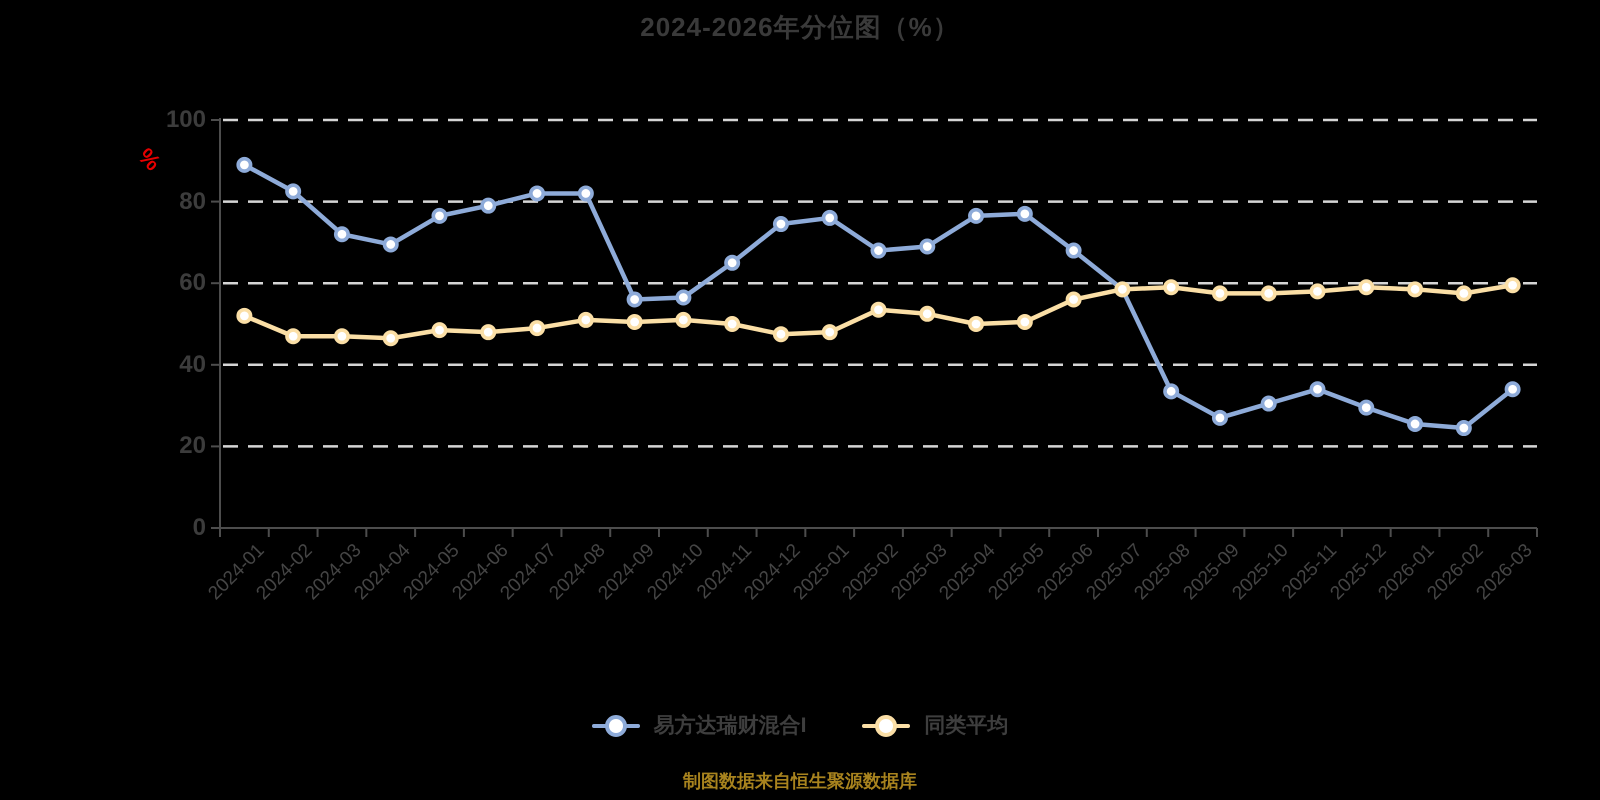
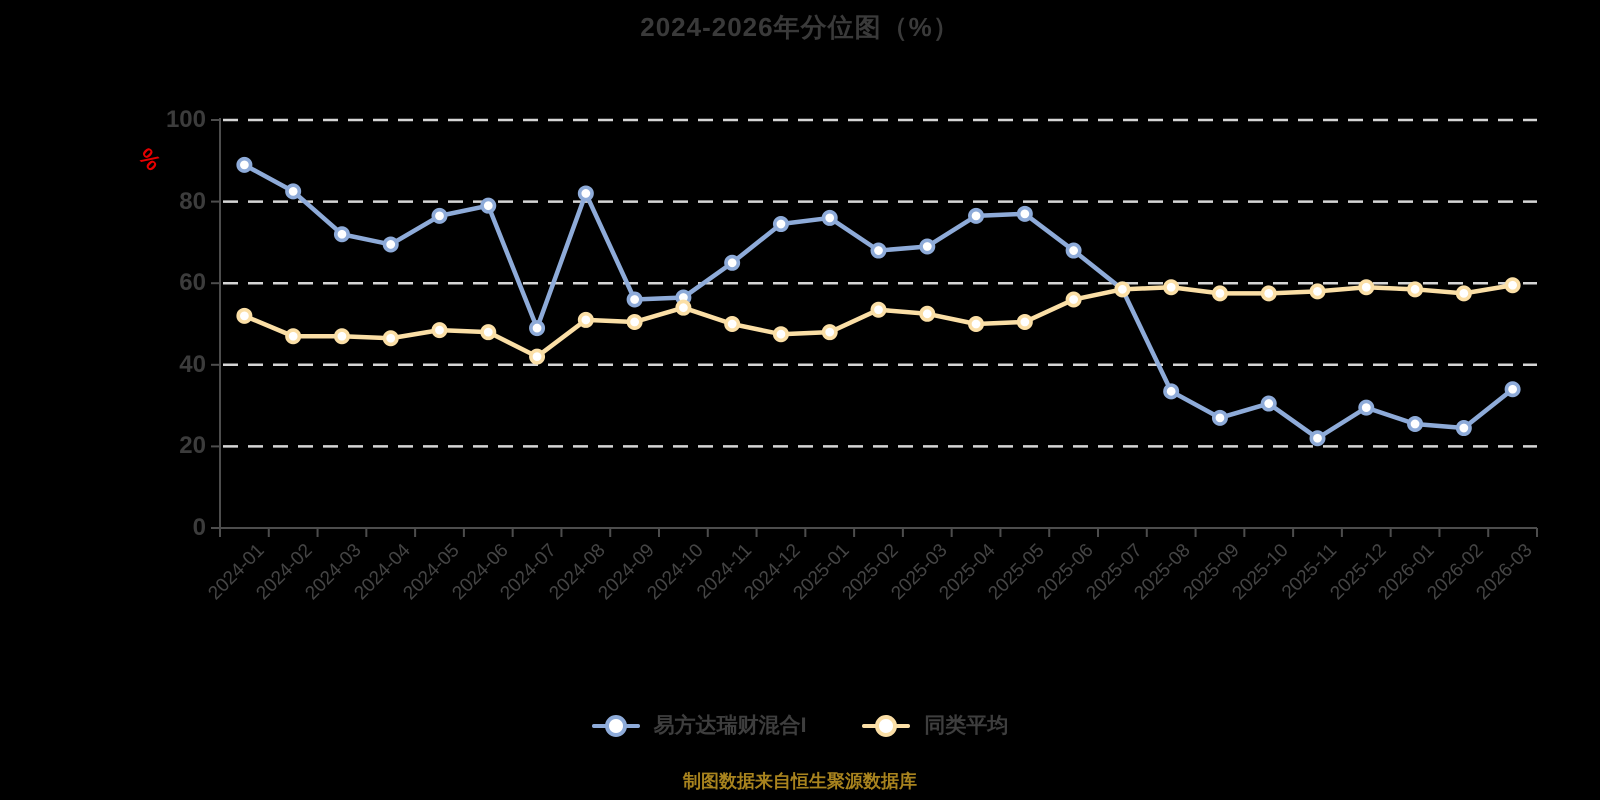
易方达瑞财混合I/2024-07: 82 -> 49
同类平均/2024-07: 49 -> 42
同类平均/2024-10: 51 -> 54
易方达瑞财混合I/2025-11: 34 -> 22
